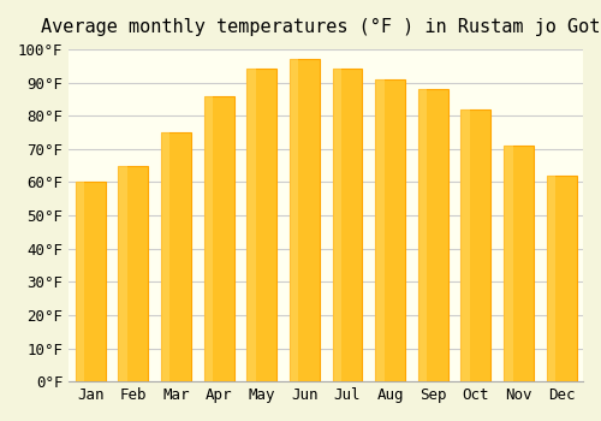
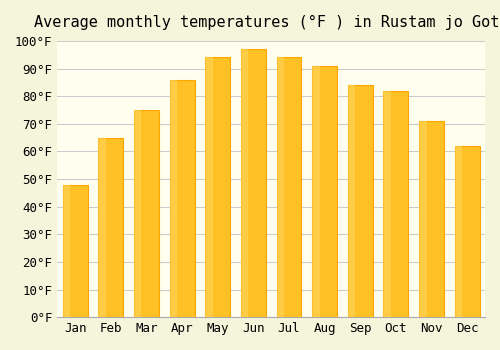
Jan: 60°F -> 48°F
Sep: 88°F -> 84°F
